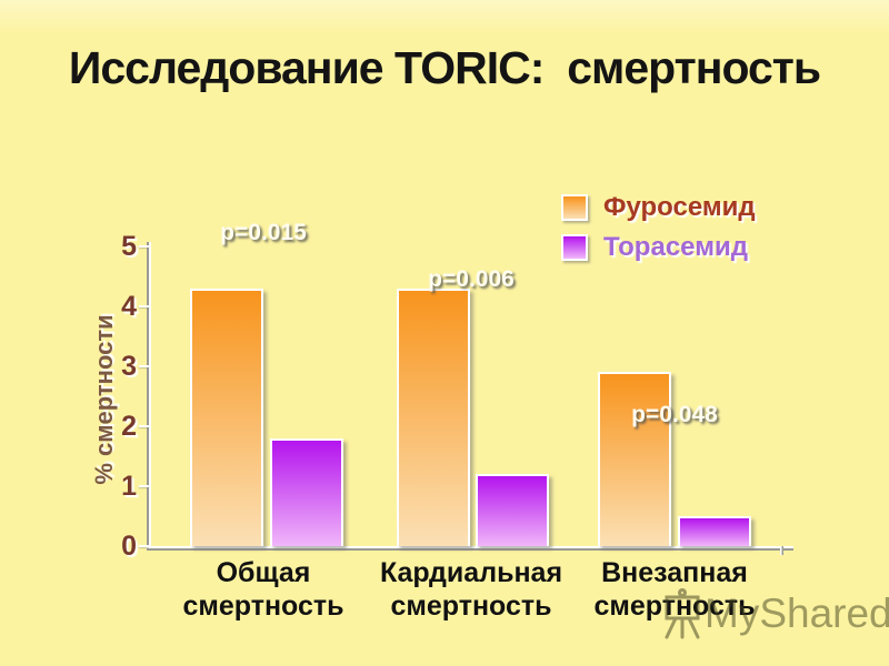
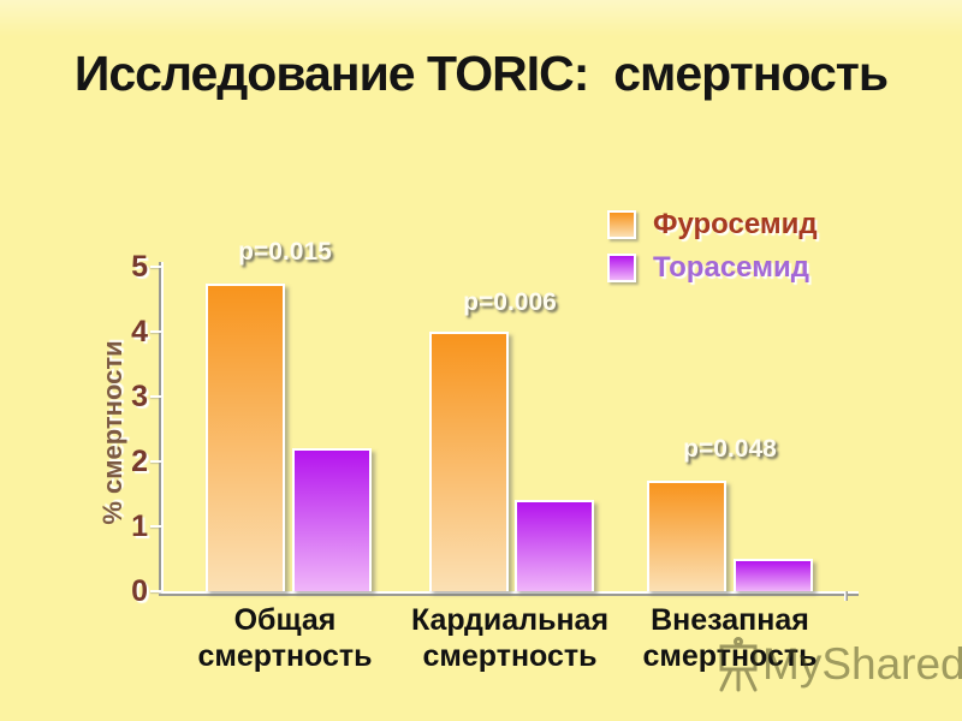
Фуросемид/Общая смертность: 4.3 -> 4.8
Торасемид/Общая смертность: 1.8 -> 2.2
Фуросемид/Кардиальная смертность: 4.3 -> 4.0
Торасемид/Кардиальная смертность: 1.2 -> 1.4
Фуросемид/Внезапная смертность: 2.9 -> 1.7
